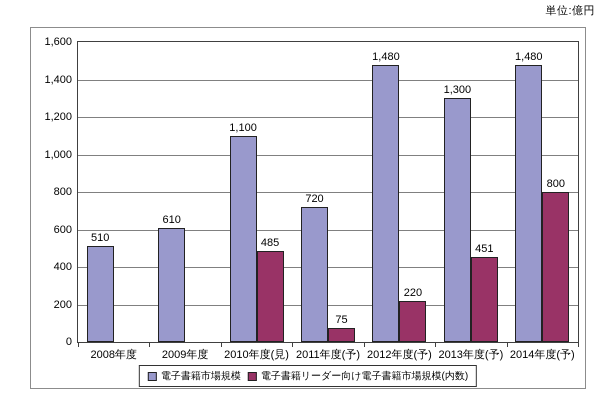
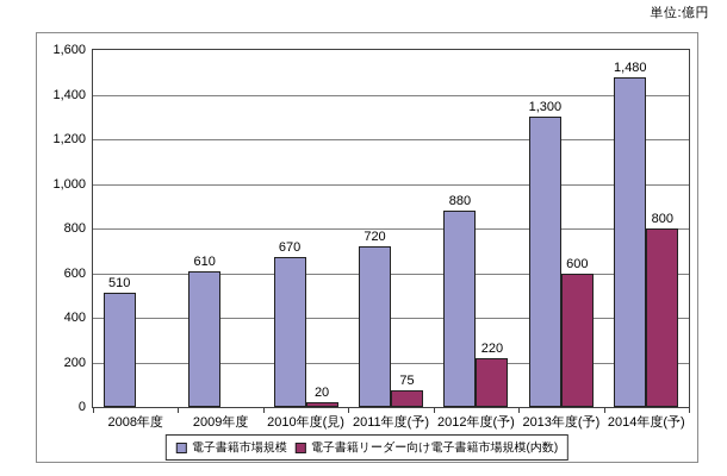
電子書籍市場規模/2010年度(見): 1,100 -> 670
電子書籍リーダー向け電子書籍市場規模(内数)/2010年度(見): 485 -> 20
電子書籍市場規模/2012年度(予): 1,480 -> 880
電子書籍リーダー向け電子書籍市場規模(内数)/2013年度(予): 451 -> 600
